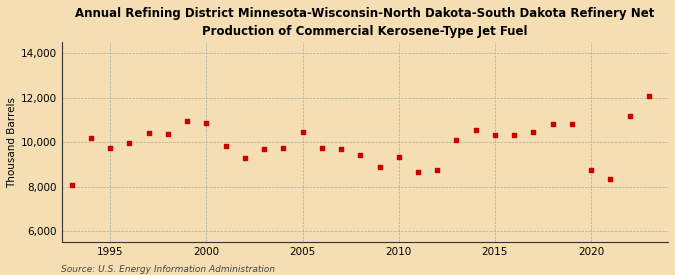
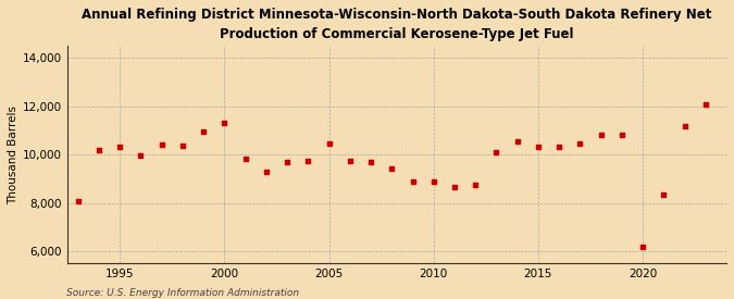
1995: 9,750 -> 10,300
2000: 10,850 -> 11,300
2010: 9,350 -> 8,900
2020: 8,750 -> 6,200
